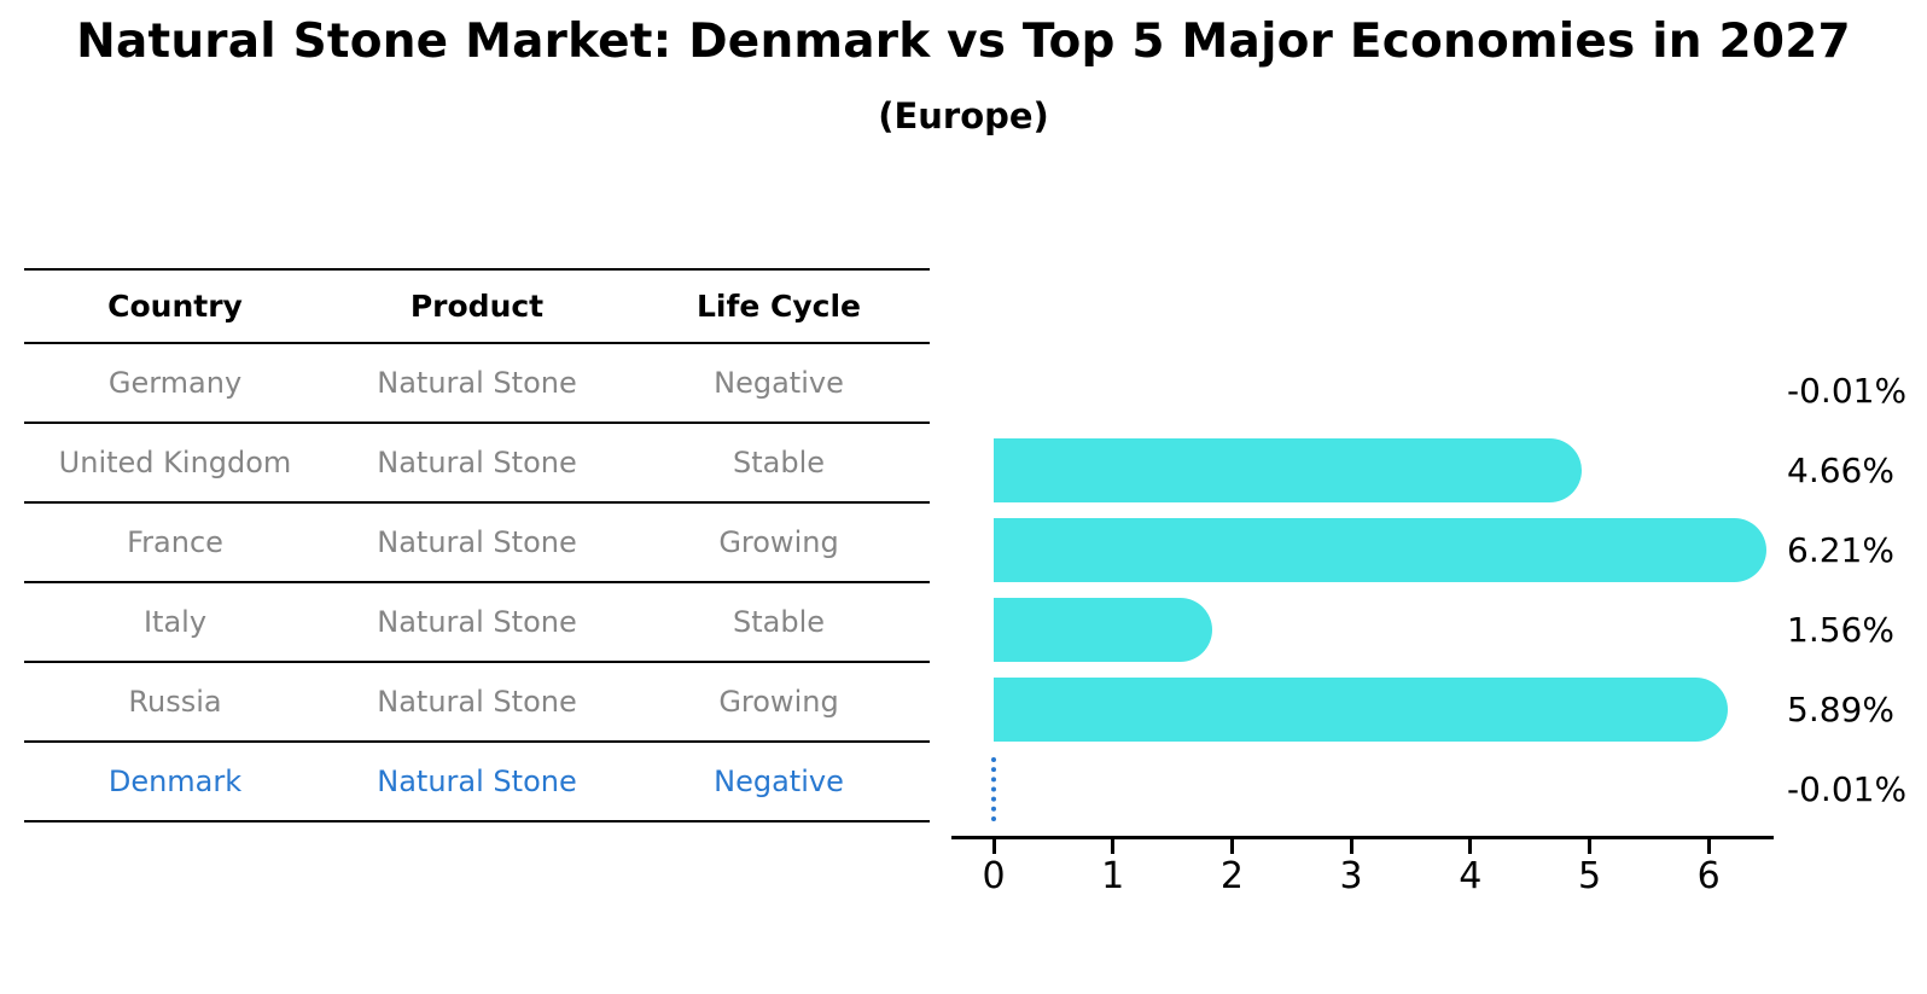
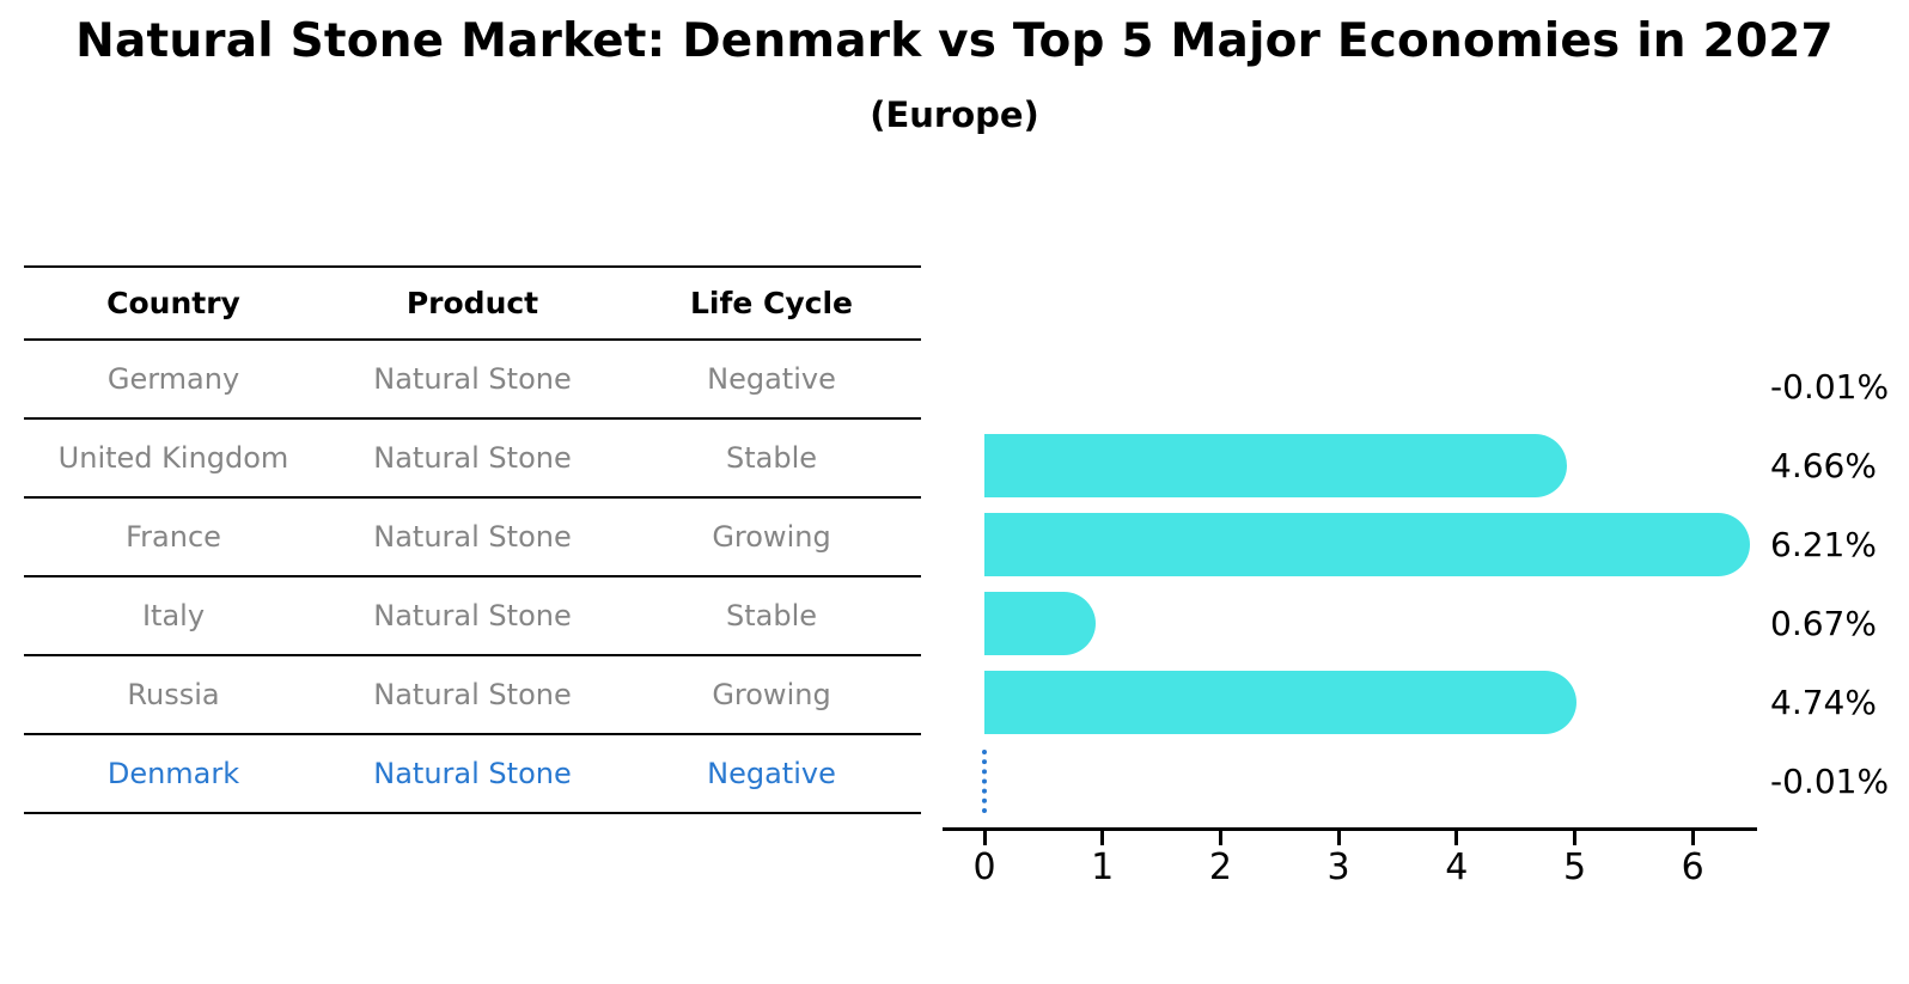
Italy: 1.56% -> 0.67%
Russia: 5.89% -> 4.74%
